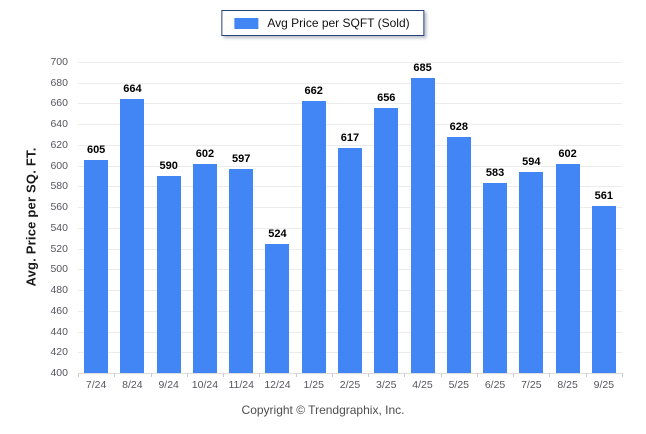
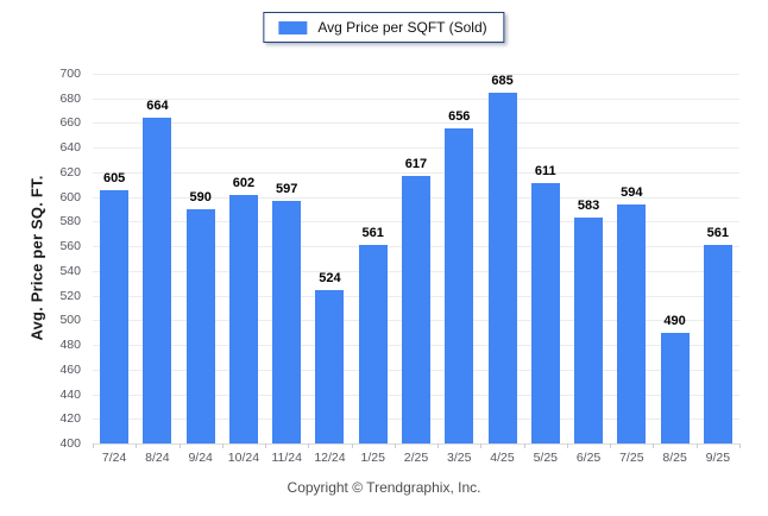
1/25: 662 -> 561
5/25: 628 -> 611
8/25: 602 -> 490
